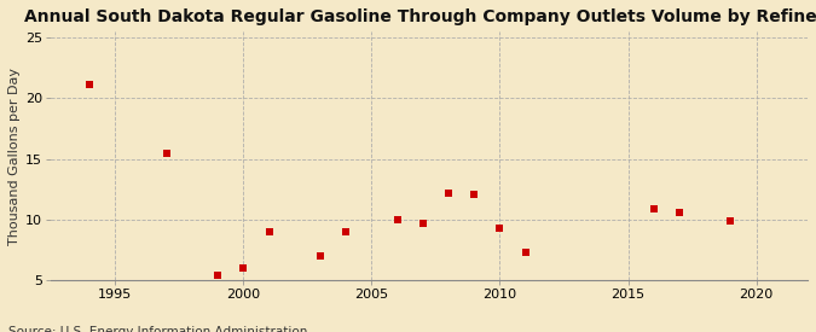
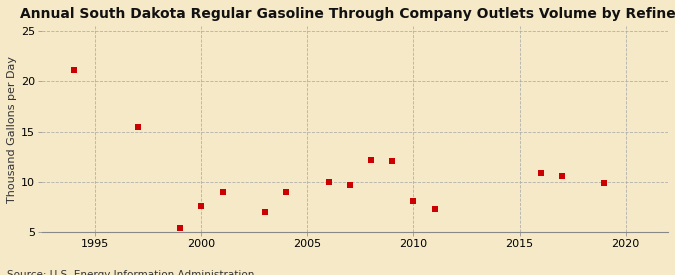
2000: 6.0 -> 7.6
2010: 9.3 -> 8.1
